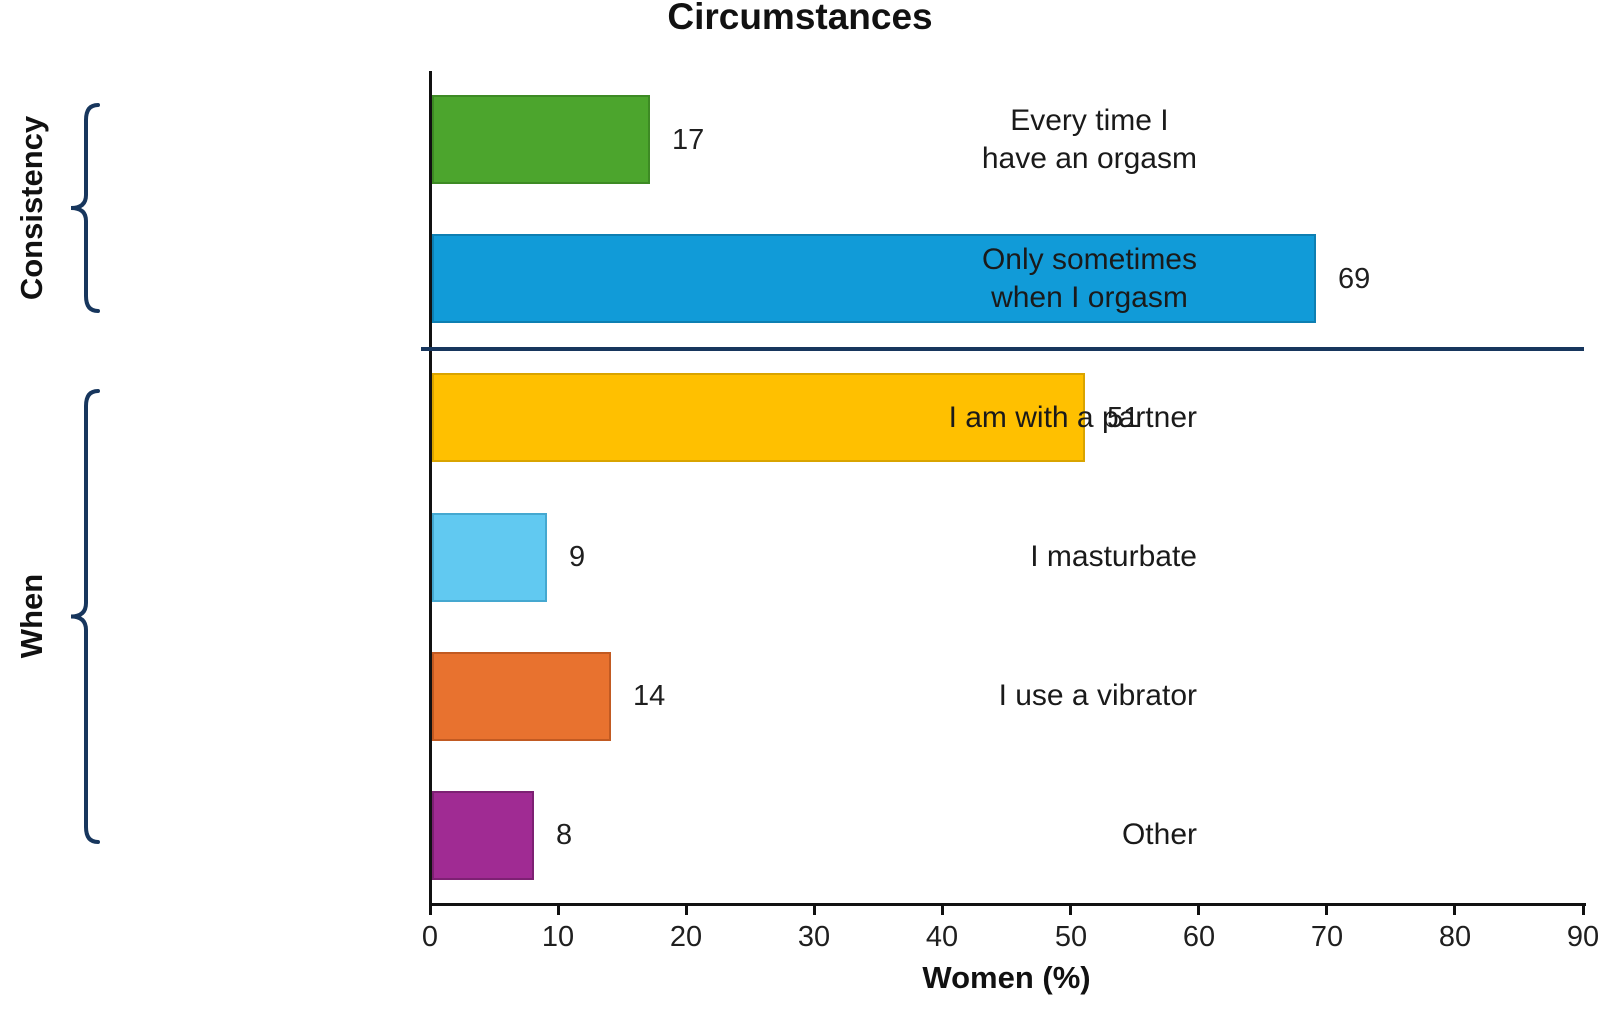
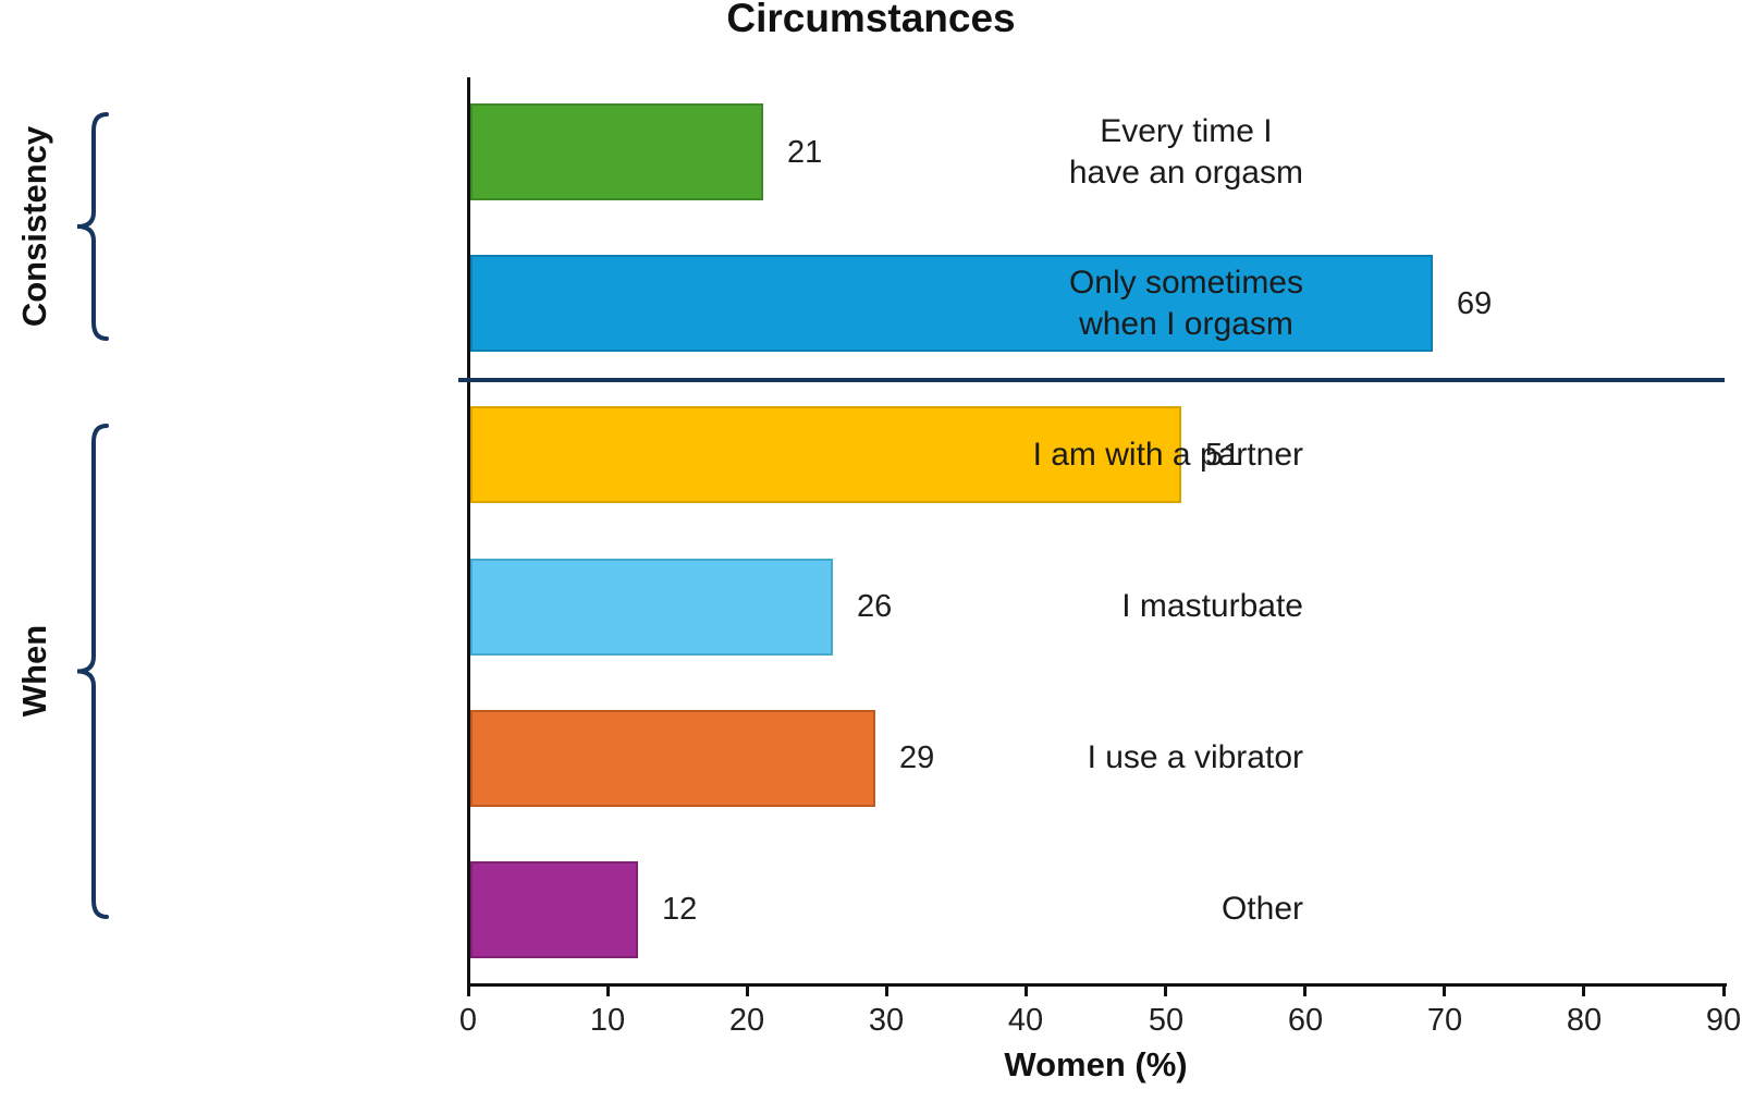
Every time I have an orgasm: 17 -> 21
I masturbate: 9 -> 26
I use a vibrator: 14 -> 29
Other: 8 -> 12
